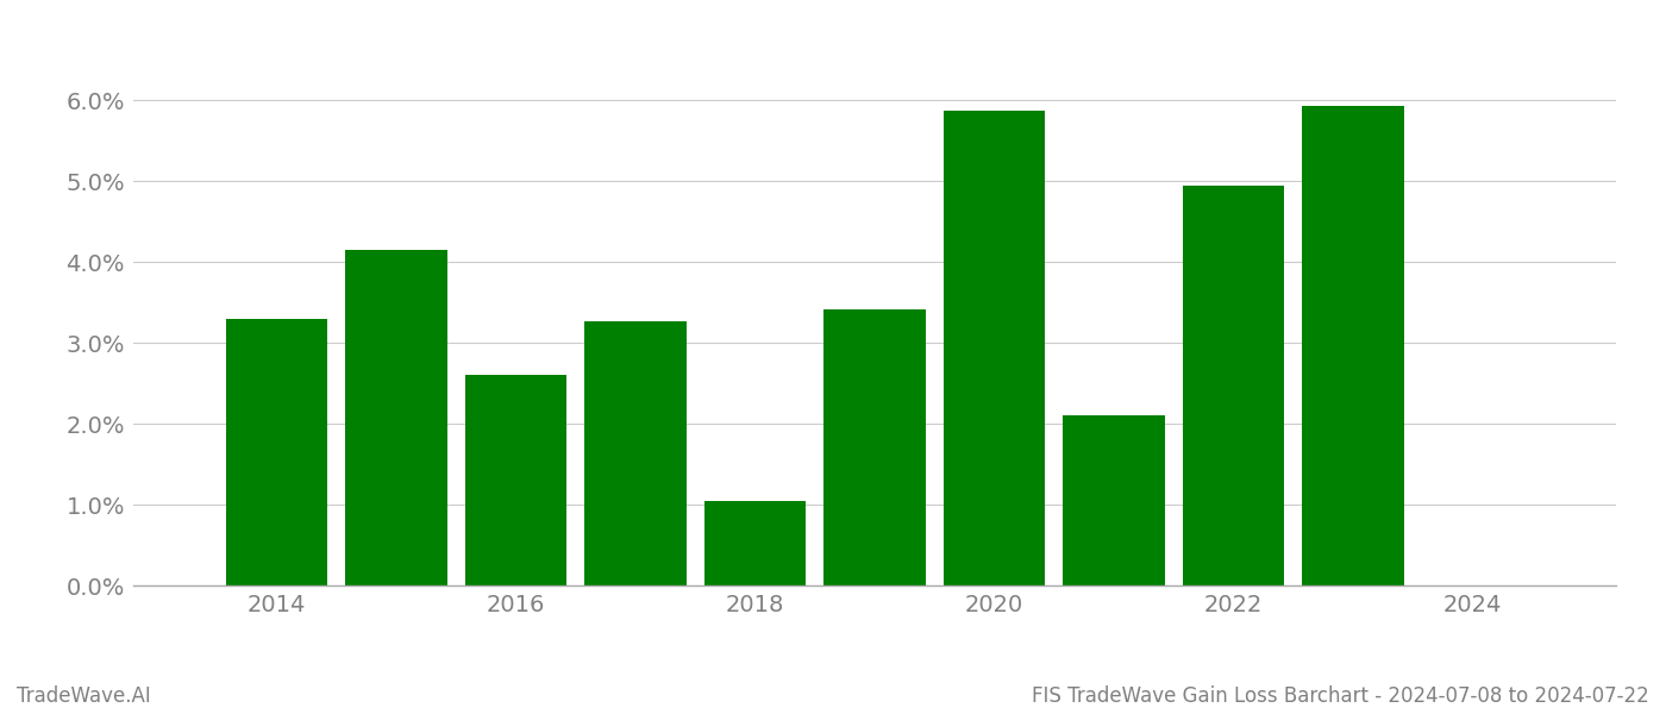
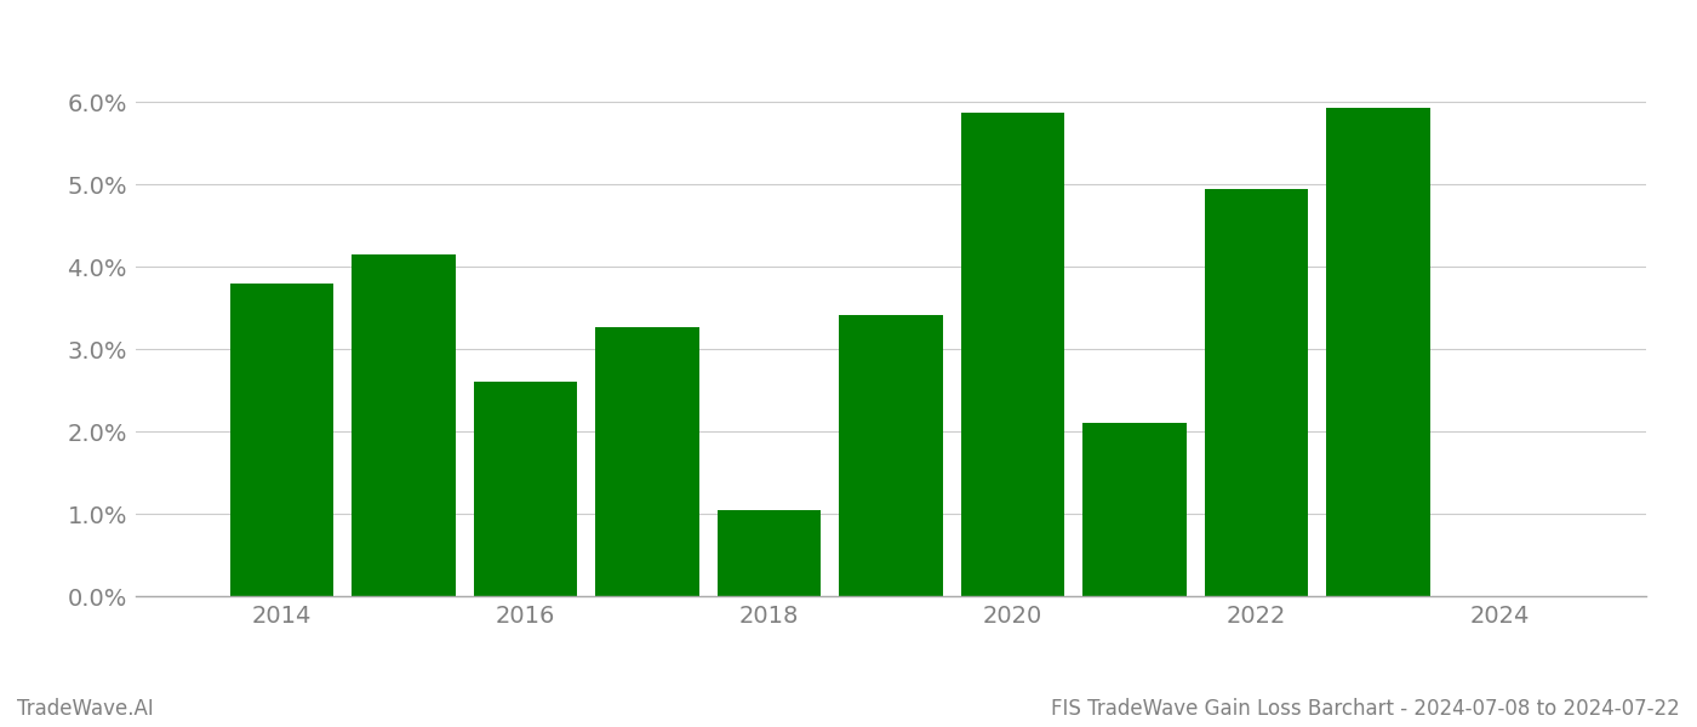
2014: 3.30% -> 3.80%
